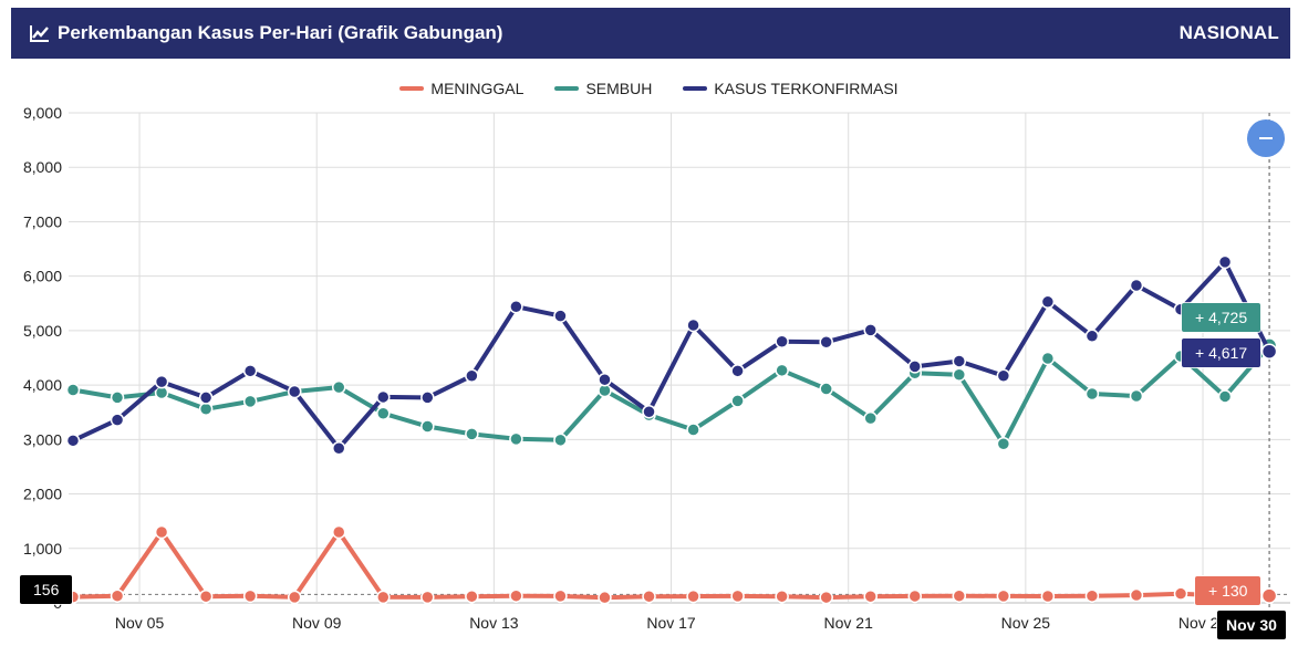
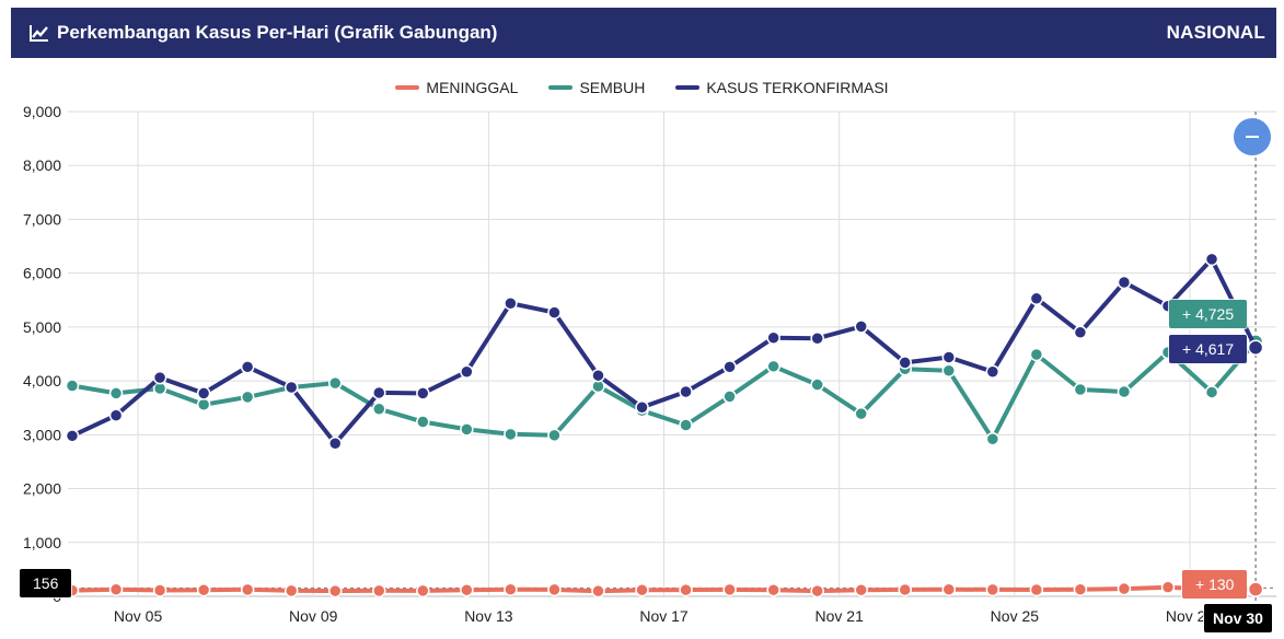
MENINGGAL/Nov 05: 1300 -> 100
MENINGGAL/Nov 09: 1300 -> 100
KASUS TERKONFIRMASI/Nov 17: 5100 -> 3800
